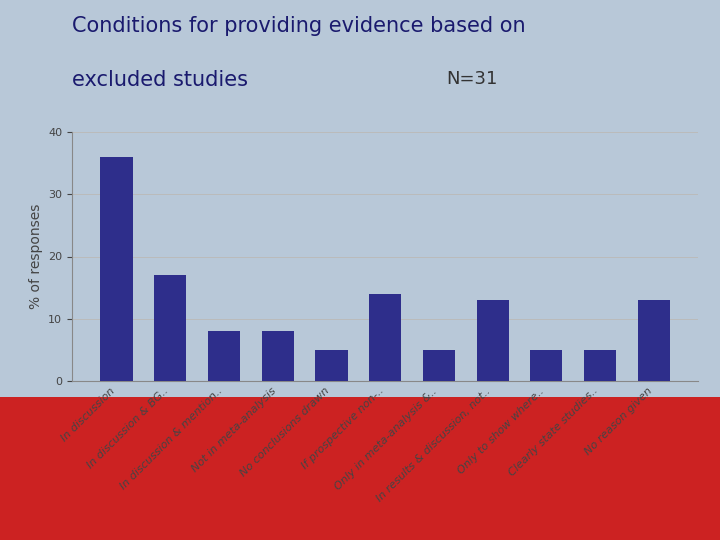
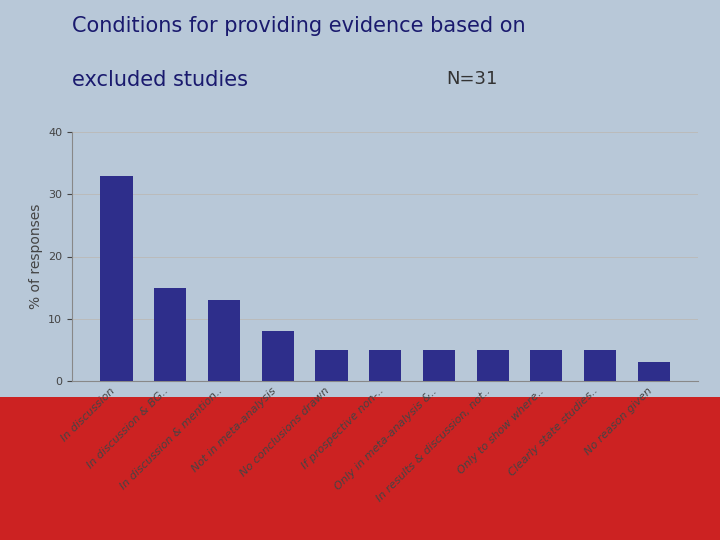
In discussion: 36 -> 33
In discussion & BG..: 17 -> 15
In discussion & mention..: 8 -> 13
If prospective non-..: 14 -> 5
In results & discussion, not..: 13 -> 5
No reason given: 13 -> 3
